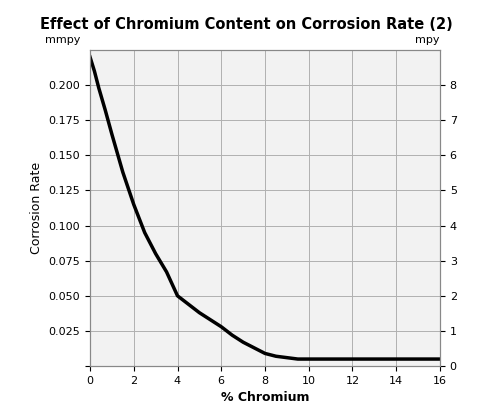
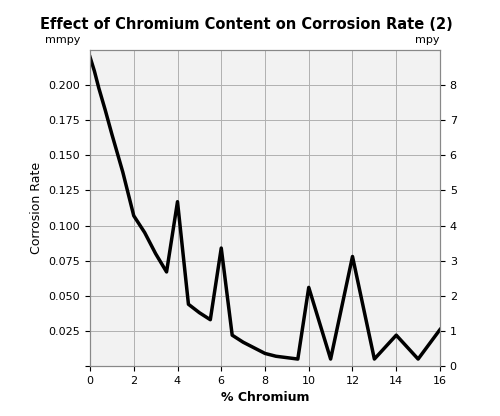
2: 0.115 -> 0.107
4: 0.050 -> 0.117
6: 0.028 -> 0.084
10: 0.005 -> 0.056
12: 0.005 -> 0.078
14: 0.005 -> 0.022
16: 0.005 -> 0.026
